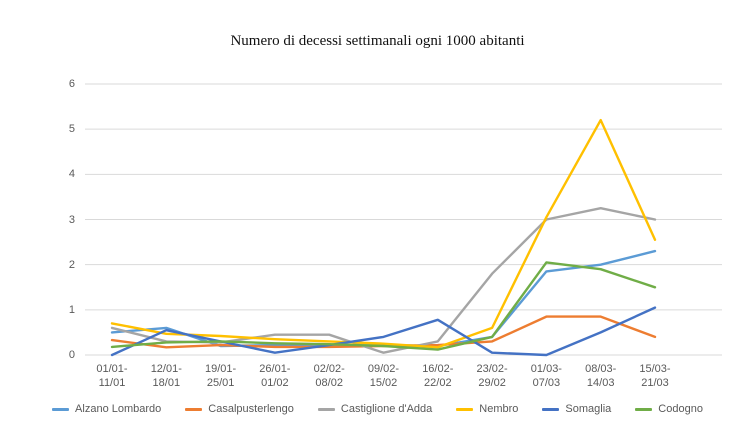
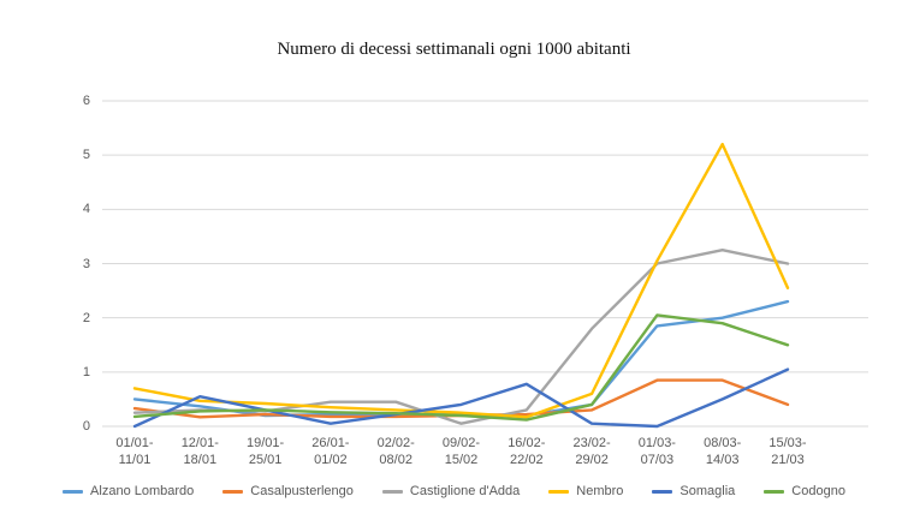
Castiglione d'Adda/01/01-11/01: 0.6 -> 0.2
Alzano Lombardo/12/01-18/01: 0.6 -> 0.4
